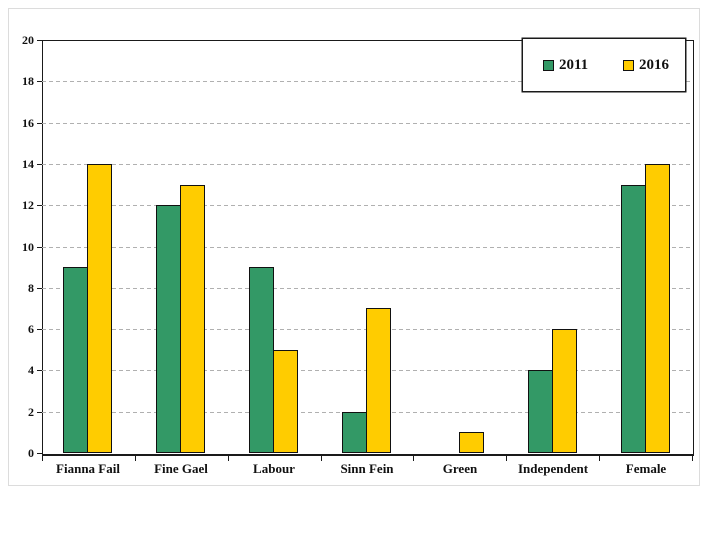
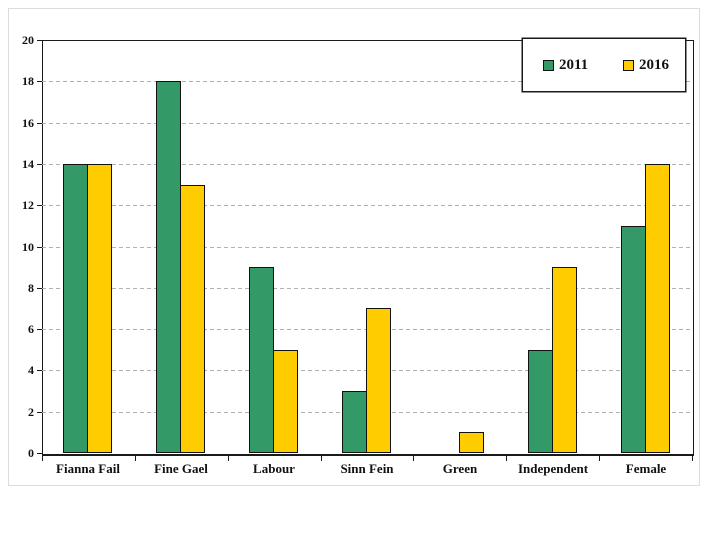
2011/Fianna Fail: 9 -> 14
2011/Fine Gael: 12 -> 18
2011/Sinn Fein: 2 -> 3
2011/Independent: 4 -> 5
2016/Independent: 6 -> 9
2011/Female: 13 -> 11
